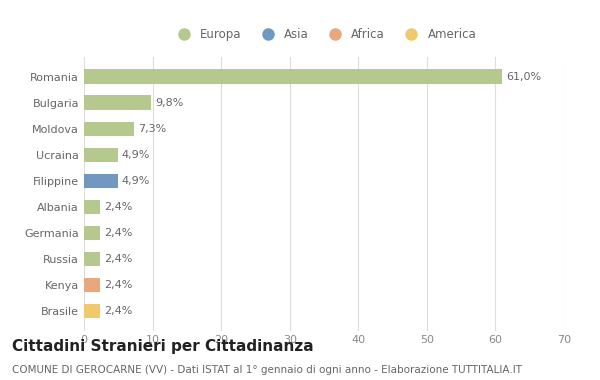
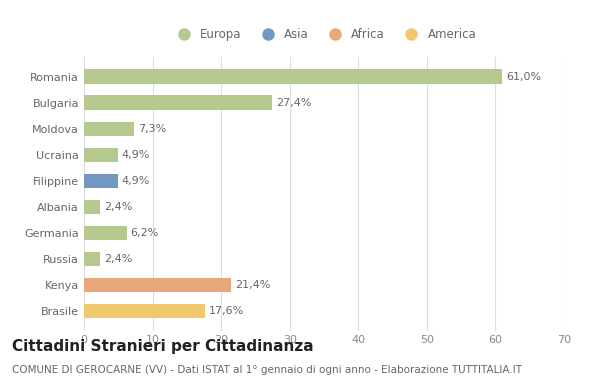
Bulgaria: 9,8% -> 27,4%
Germania: 2,4% -> 6,2%
Kenya: 2,4% -> 21,4%
Brasile: 2,4% -> 17,6%
